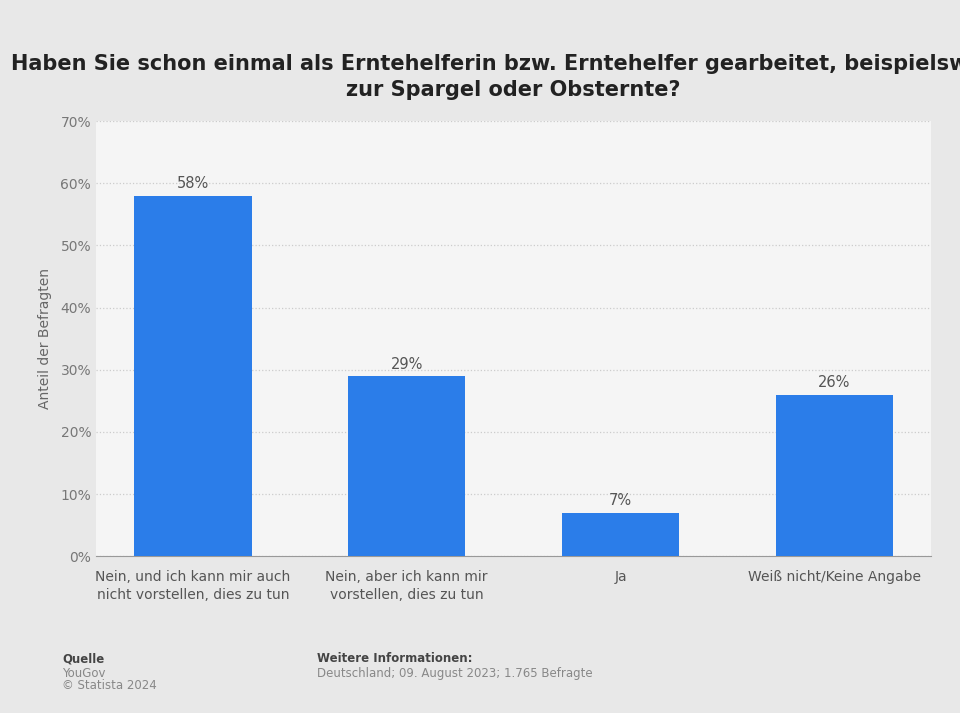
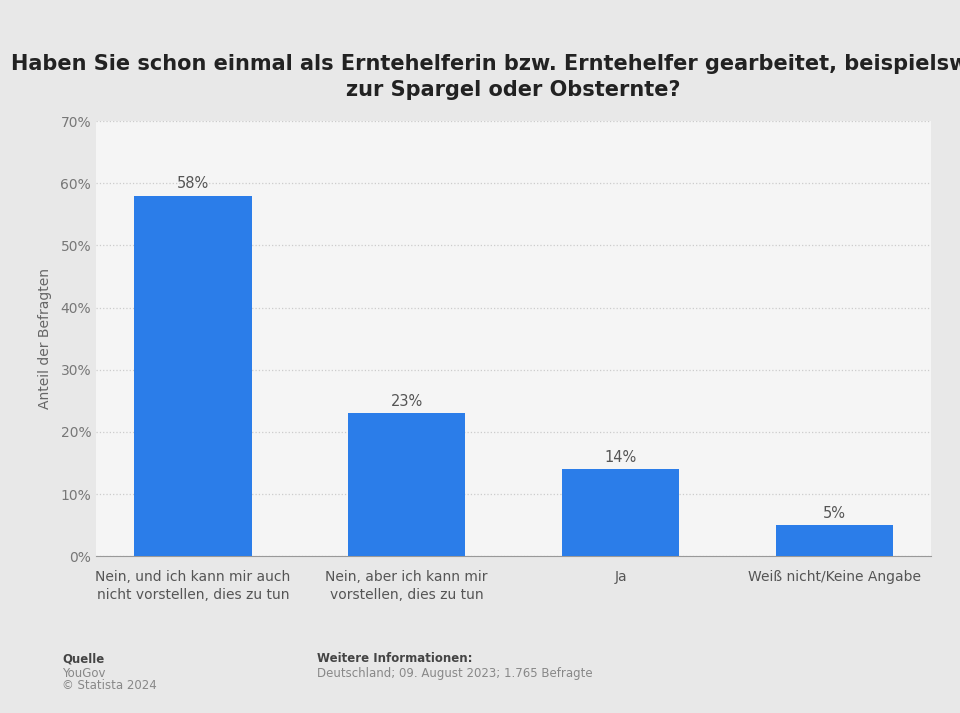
Nein, aber ich kann mir vorstellen, dies zu tun: 29% -> 23%
Ja: 7% -> 14%
Weiß nicht/Keine Angabe: 26% -> 5%
